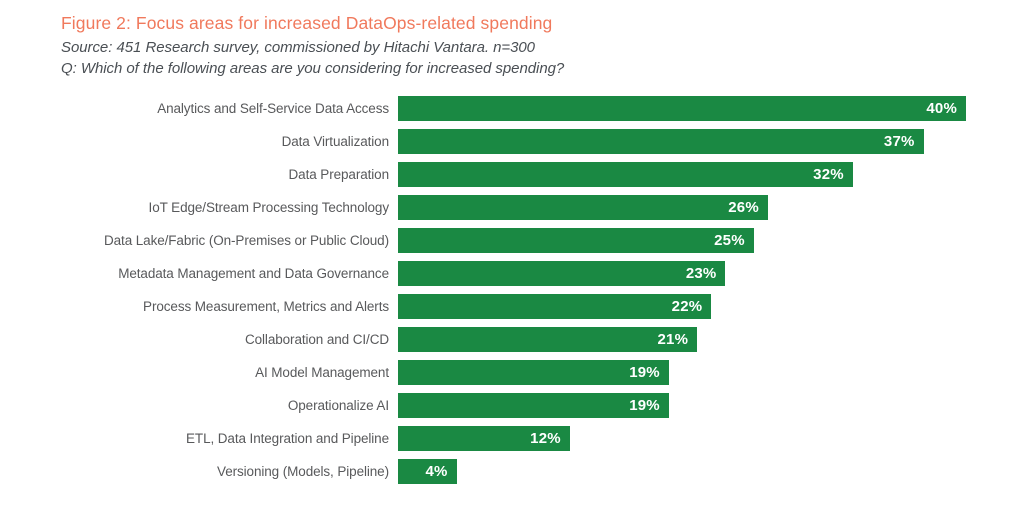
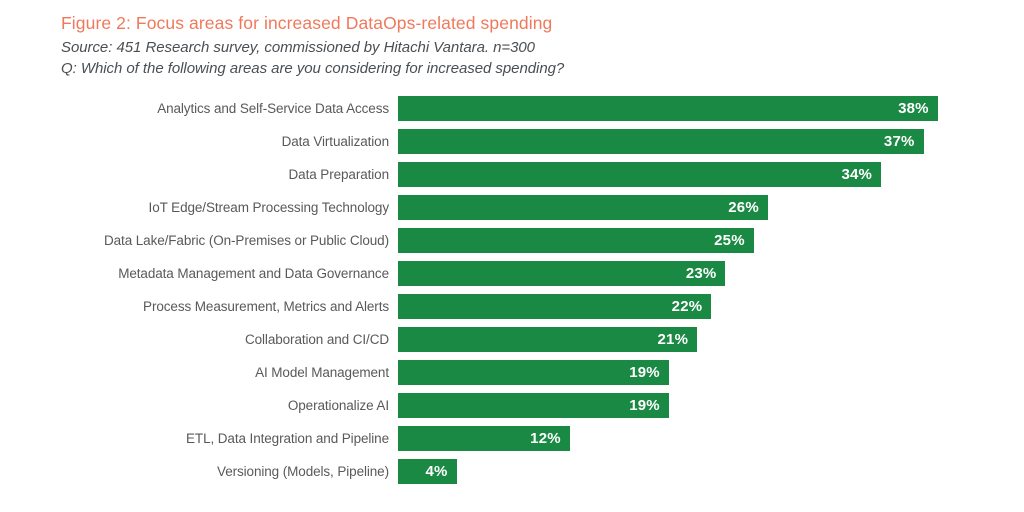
Analytics and Self-Service Data Access: 40% -> 38%
Data Preparation: 32% -> 34%
